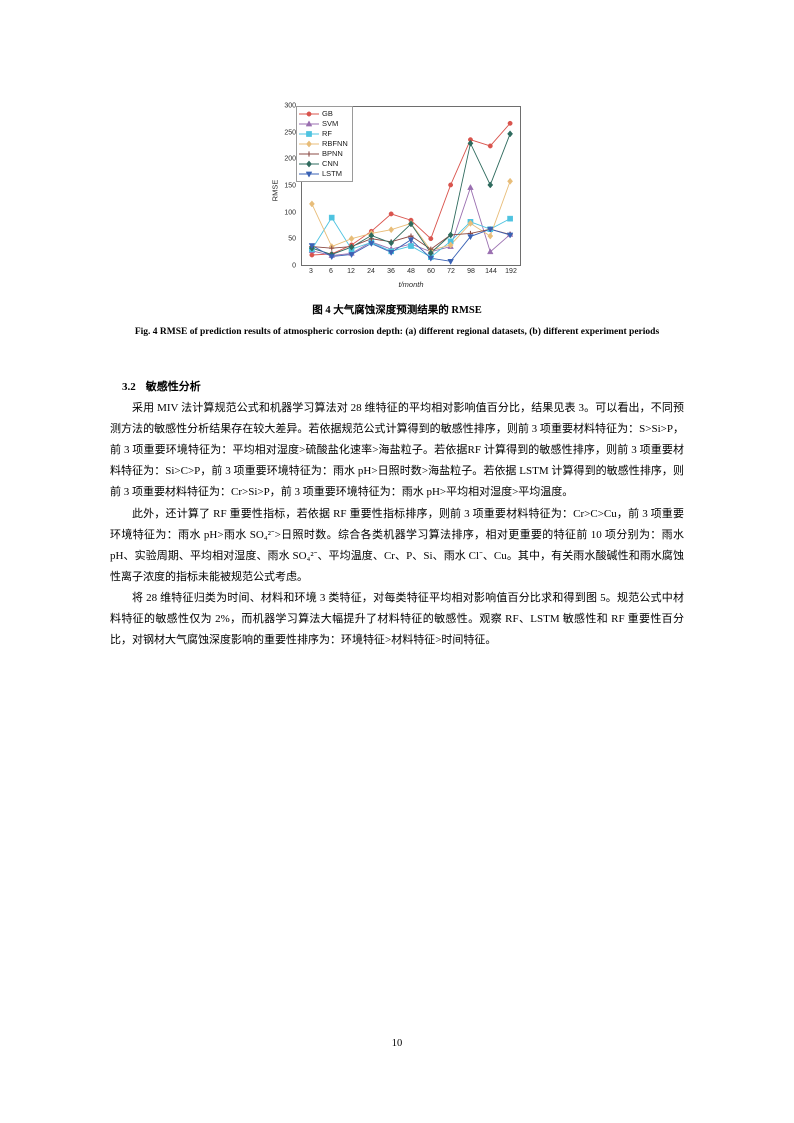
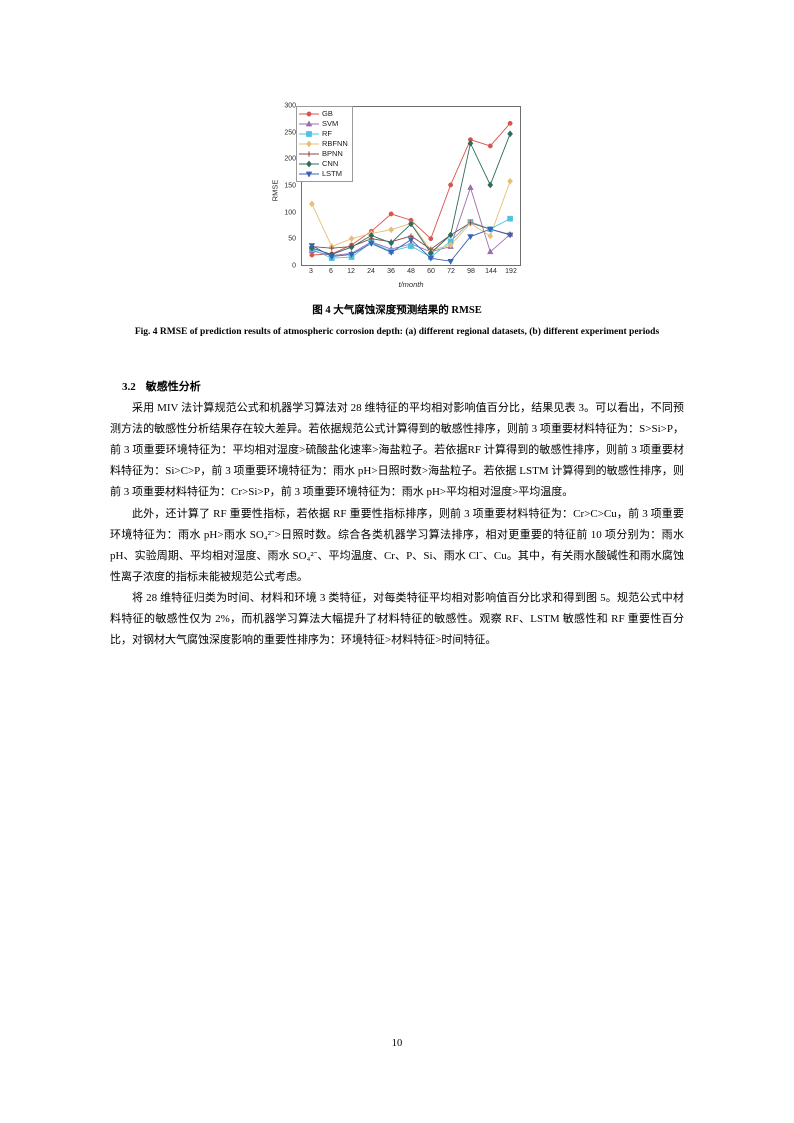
RF/6: 90 -> 10
RF/12: 30 -> 20
BPNN/98: 60 -> 80
